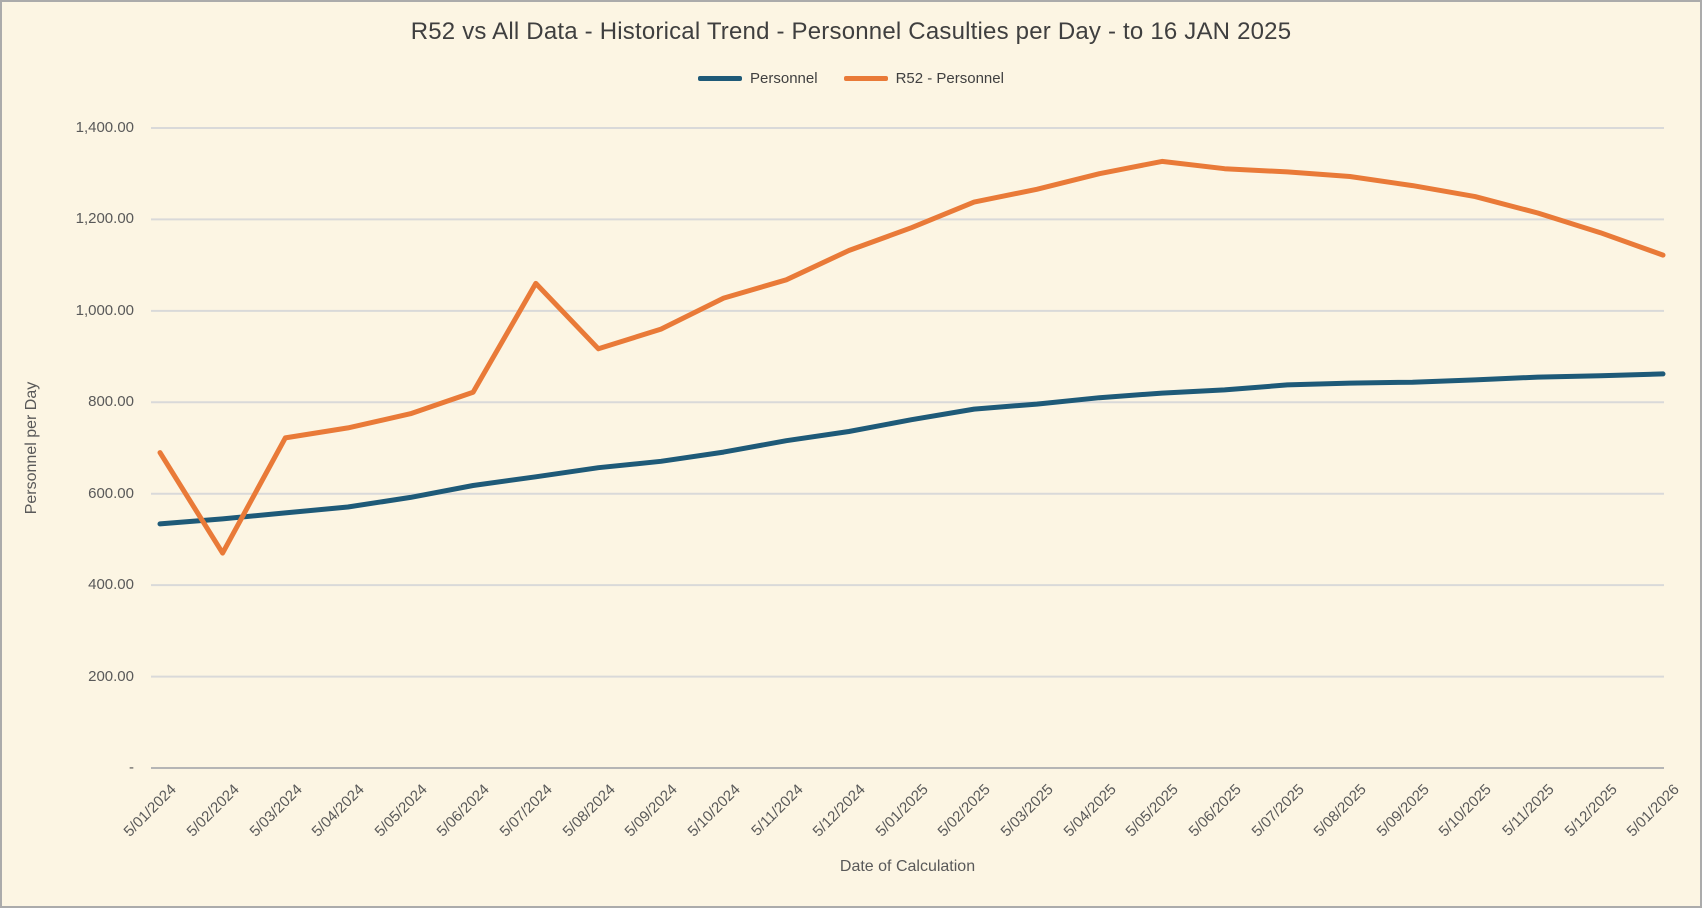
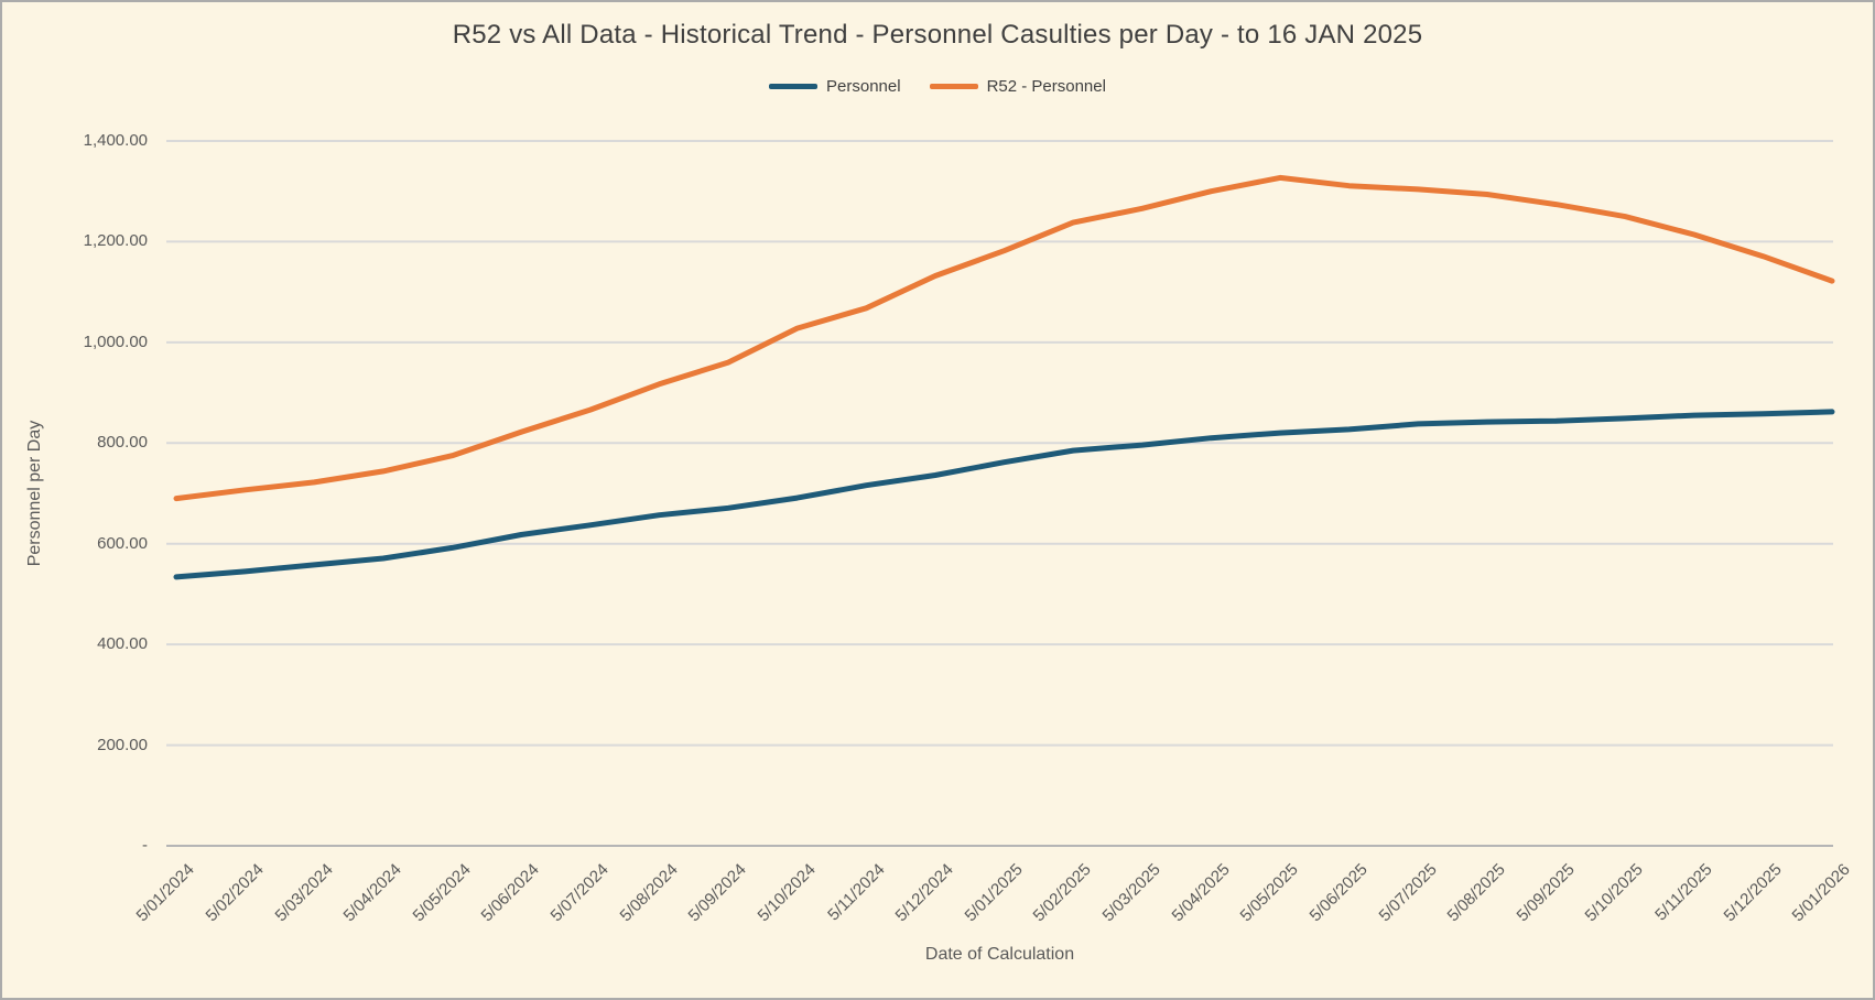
R52 - Personnel/5/02/2024: 470 -> 710
R52 - Personnel/5/07/2024: 1060 -> 870
